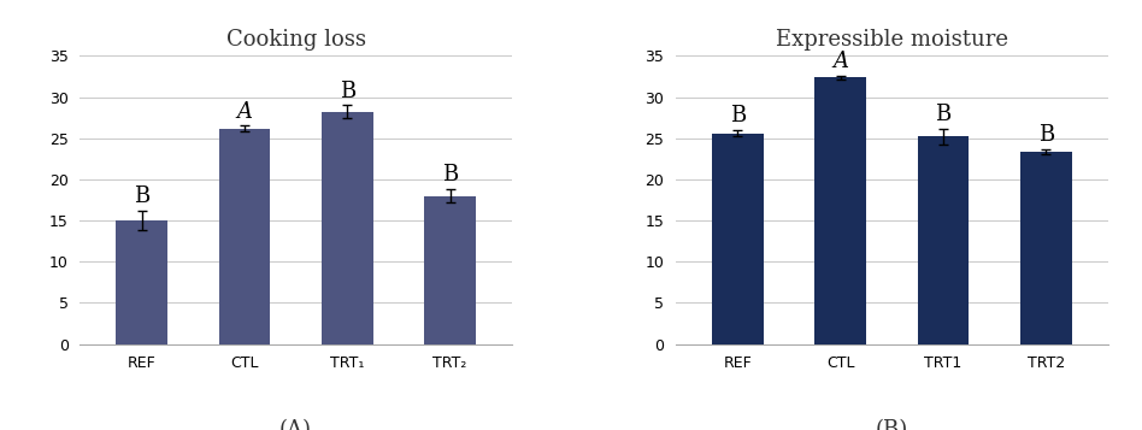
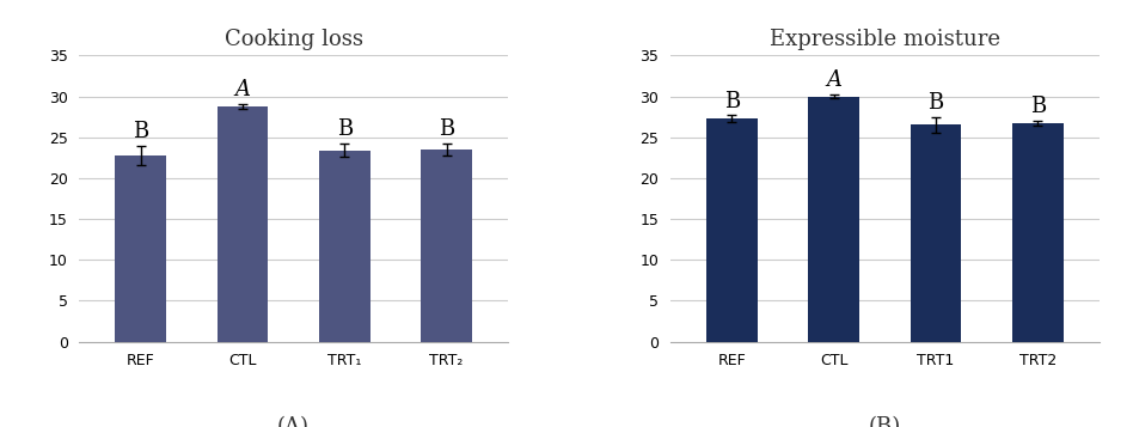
Cooking loss/REF: 15.0 -> 22.8
Cooking loss/CTL: 26.2 -> 28.8
Cooking loss/TRT₁: 28.2 -> 23.4
Cooking loss/TRT₂: 18.0 -> 23.5
Expressible moisture/REF: 25.6 -> 27.3
Expressible moisture/CTL: 32.4 -> 30.0
Expressible moisture/TRT1: 25.2 -> 26.5
Expressible moisture/TRT2: 23.4 -> 26.7
